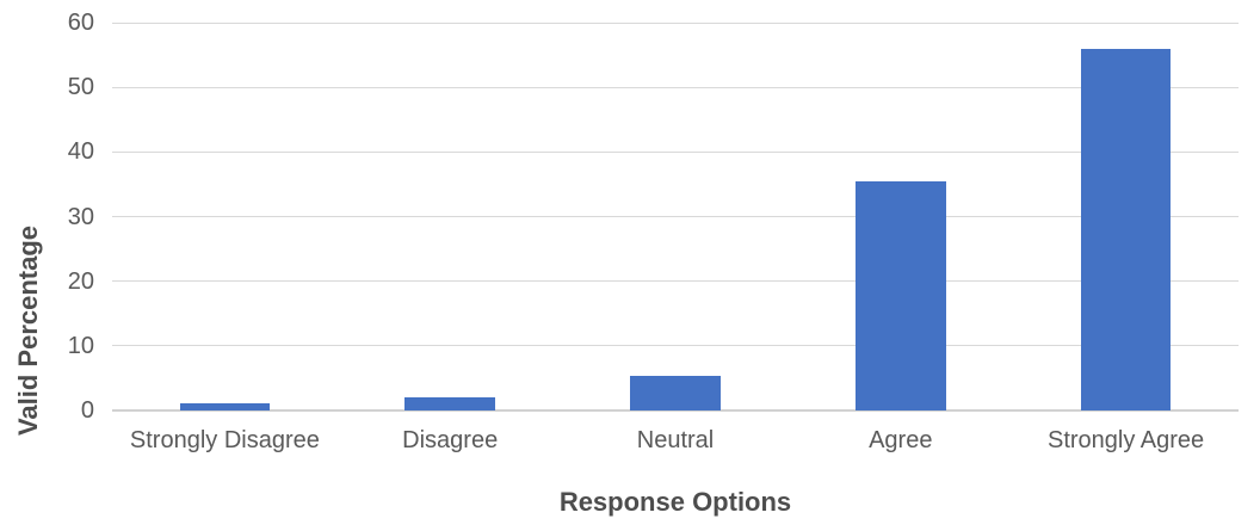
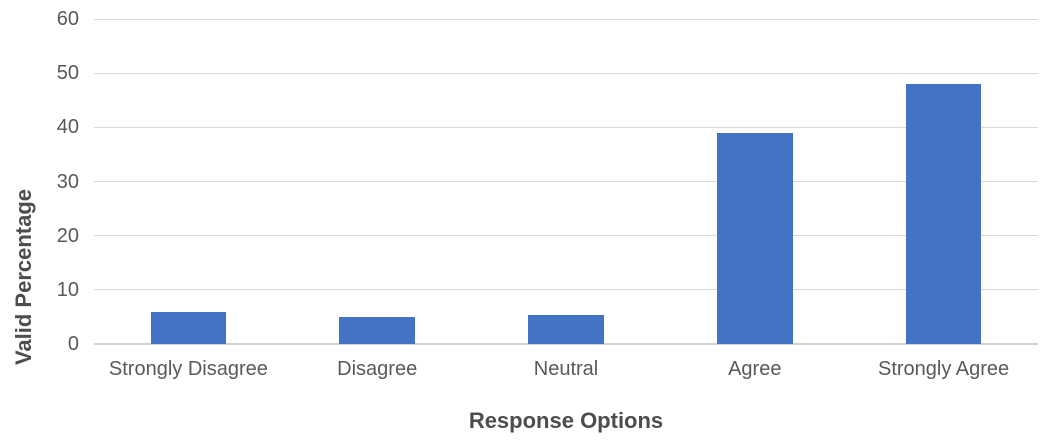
Strongly Disagree: 1 -> 6
Disagree: 2 -> 5
Agree: 36 -> 39
Strongly Agree: 56 -> 48
